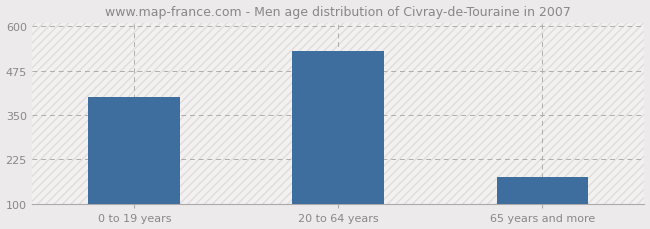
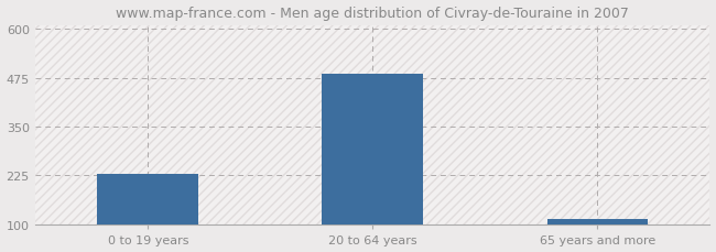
0 to 19 years: 400 -> 228
20 to 64 years: 530 -> 487
65 years and more: 175 -> 113
